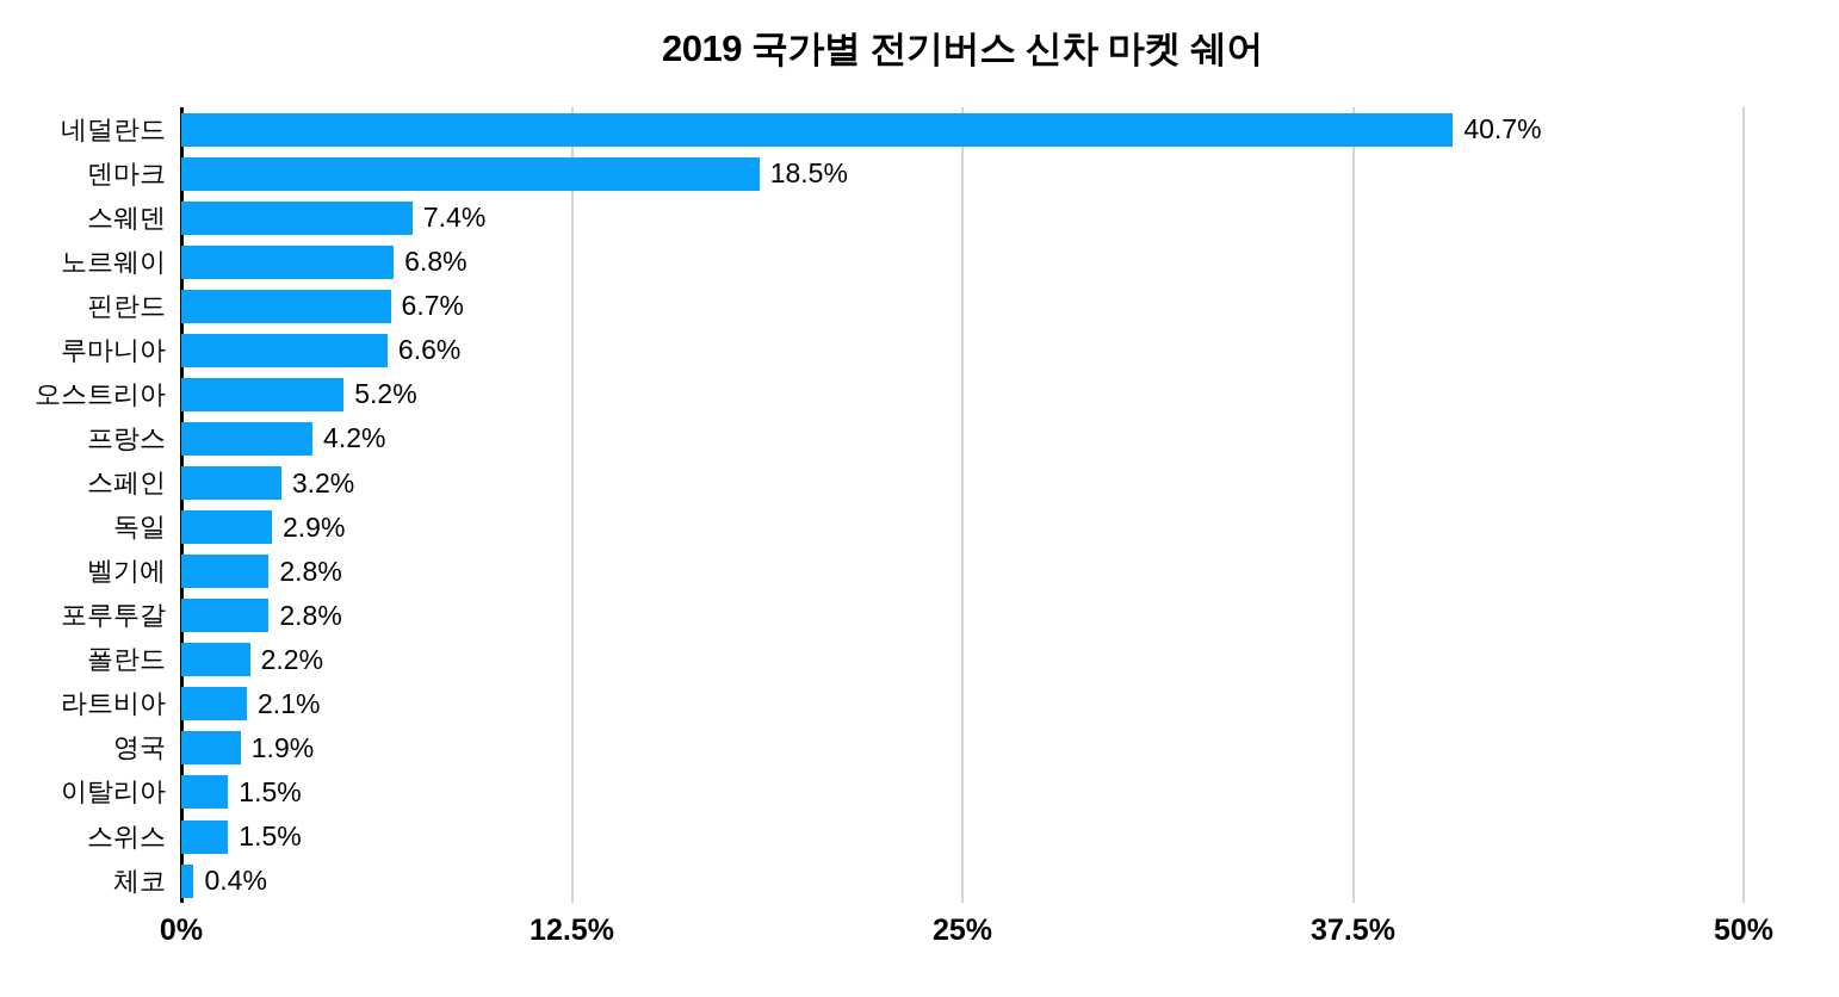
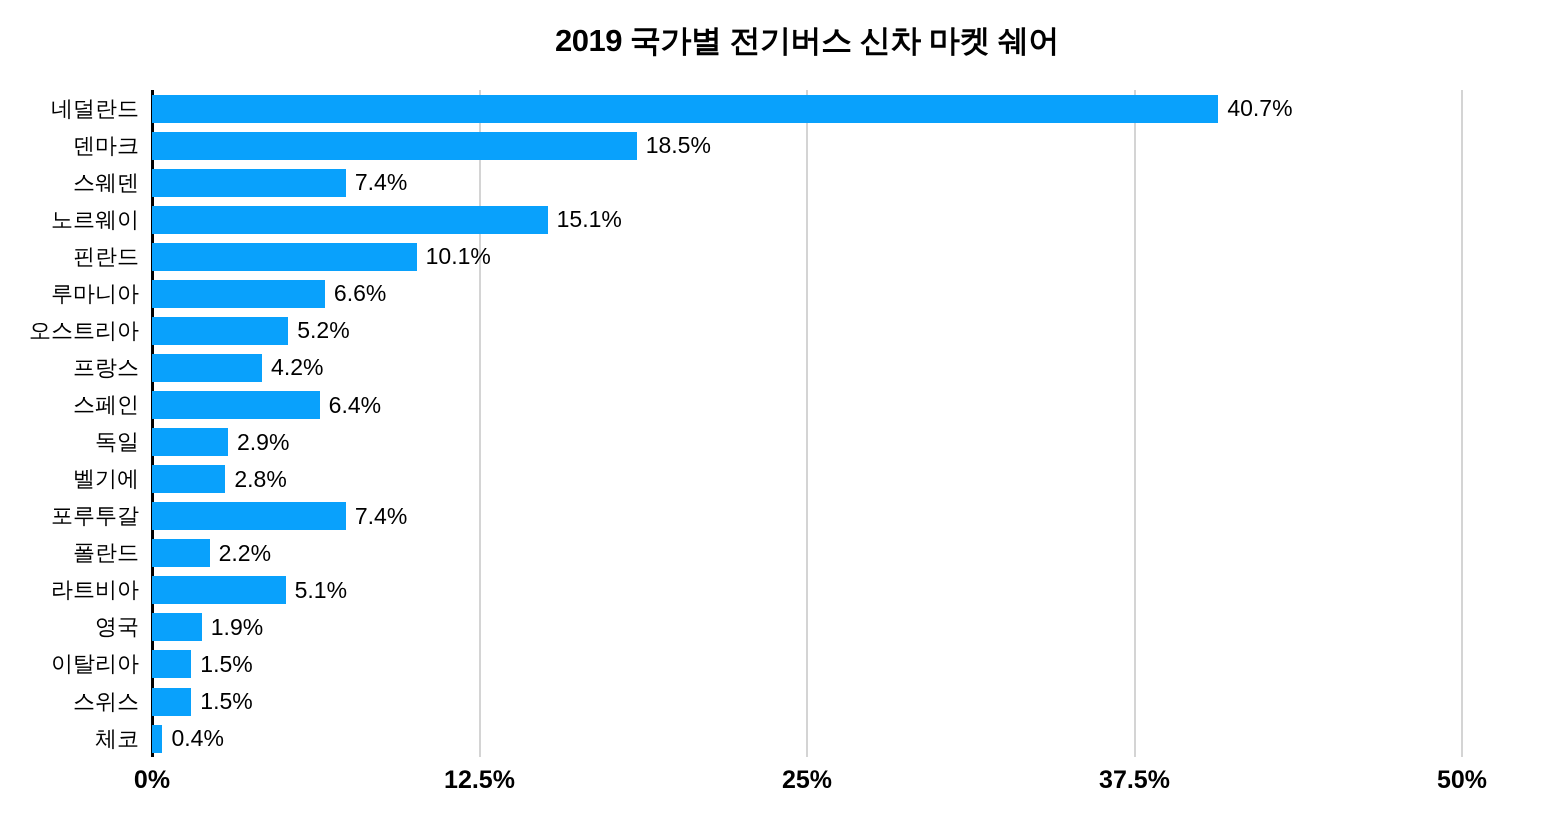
노르웨이: 6.8% -> 15.1%
핀란드: 6.7% -> 10.1%
스페인: 3.2% -> 6.4%
포루투갈: 2.8% -> 7.4%
라트비아: 2.1% -> 5.1%
